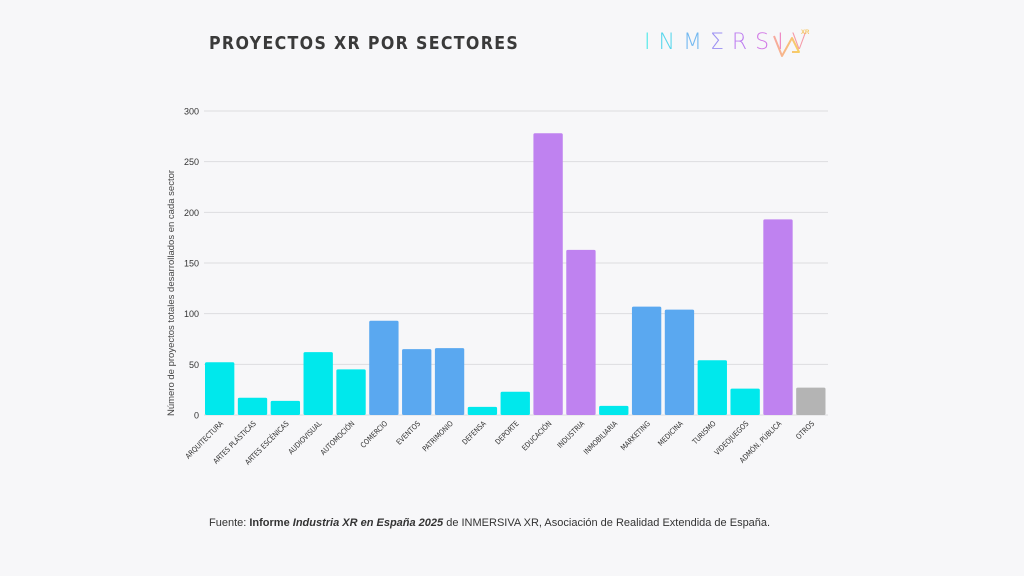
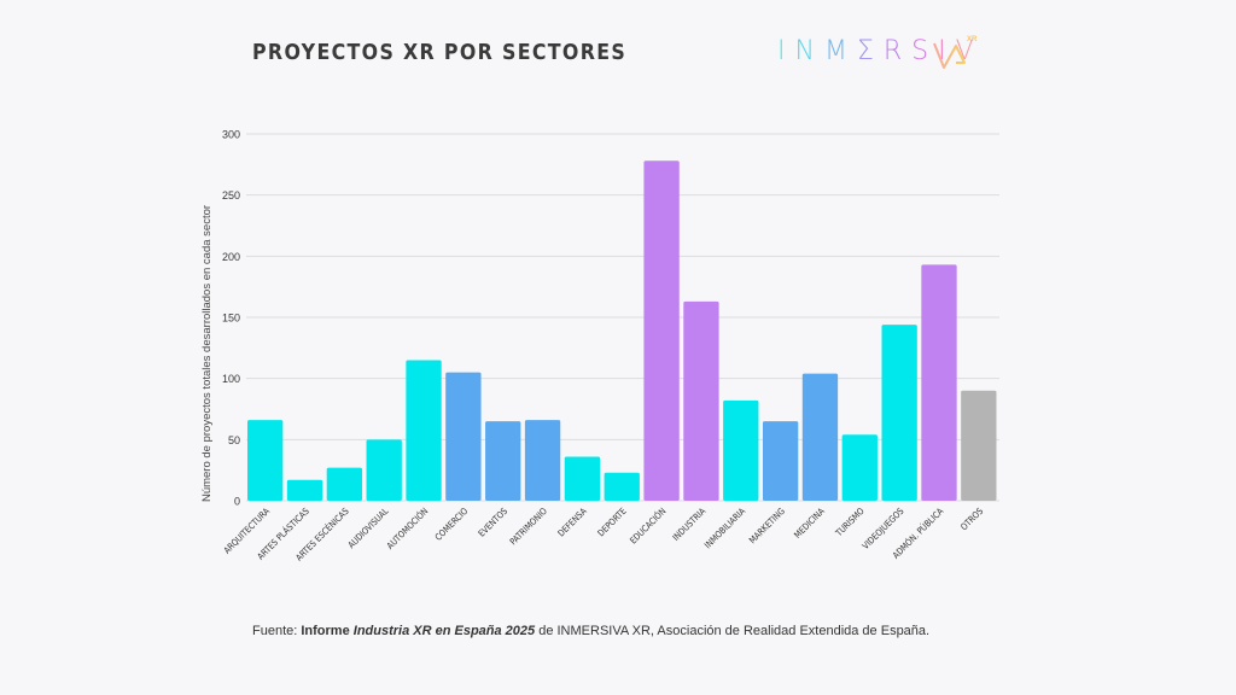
ARQUITECTURA: 52 -> 66
ARTES ESCÉNICAS: 14 -> 27
AUDIOVISUAL: 62 -> 50
AUTOMOCIÓN: 45 -> 115
COMERCIO: 93 -> 105
DEFENSA: 8 -> 36
INMOBILIARIA: 9 -> 82
MARKETING: 107 -> 65
VIDEOJUEGOS: 26 -> 144
OTROS: 27 -> 90
